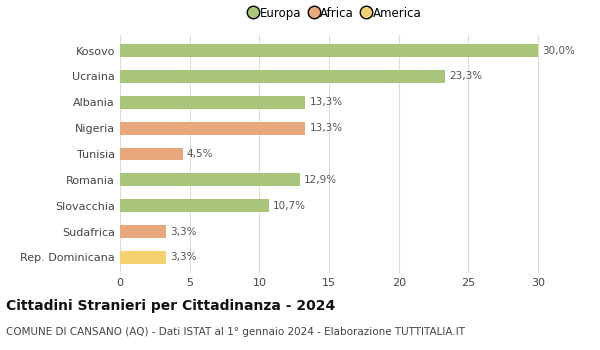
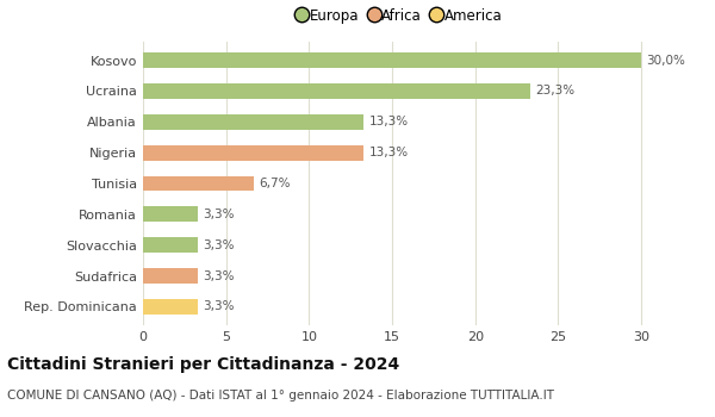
Tunisia: 4,5% -> 6,7%
Romania: 12,9% -> 3,3%
Slovacchia: 10,7% -> 3,3%
